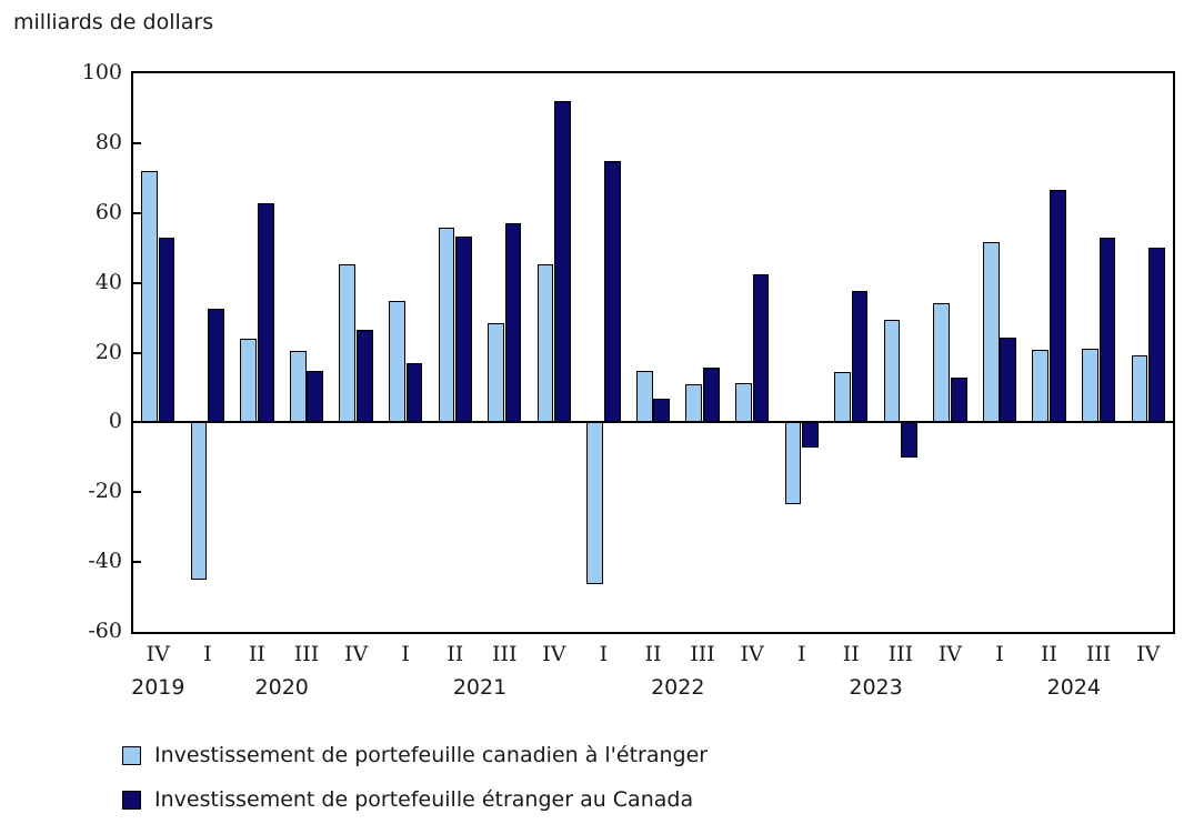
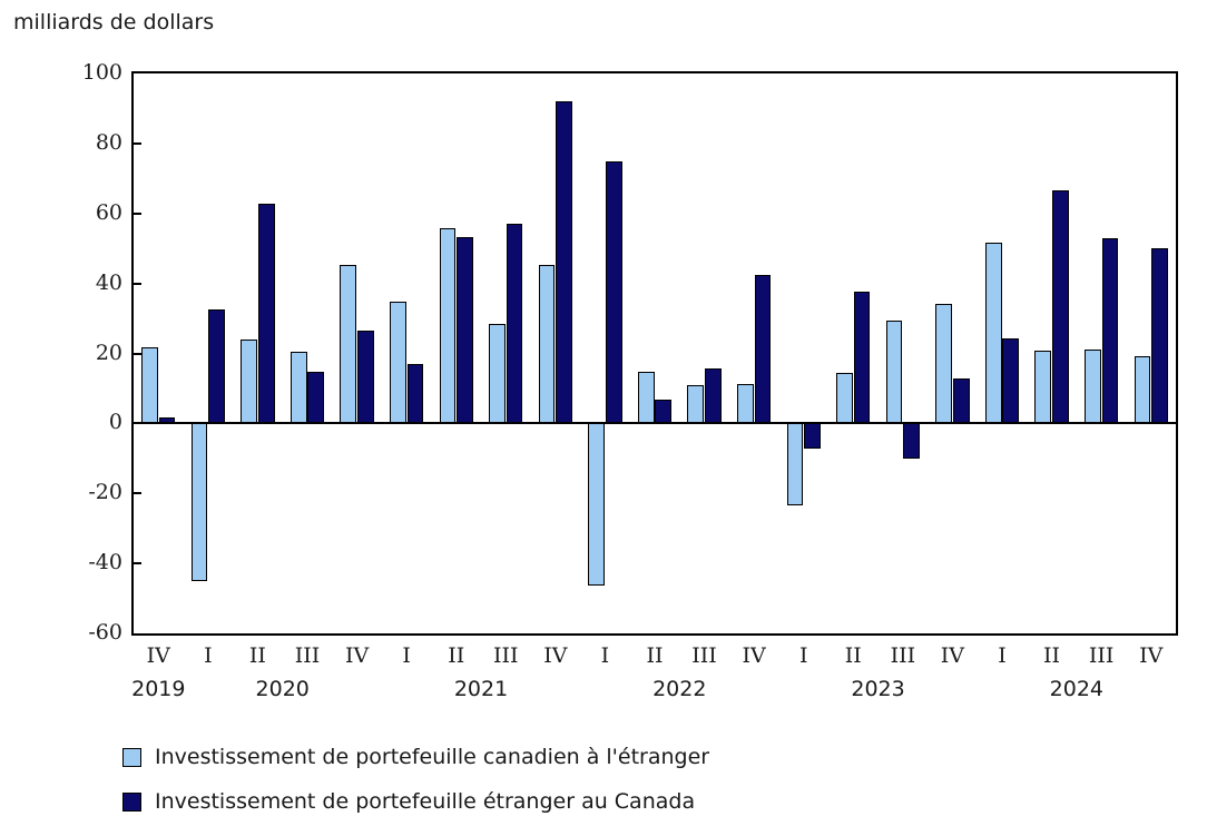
Investissement de portefeuille canadien à l'étranger/IV 2019: 72 -> 22
Investissement de portefeuille étranger au Canada/IV 2019: 53 -> 2
